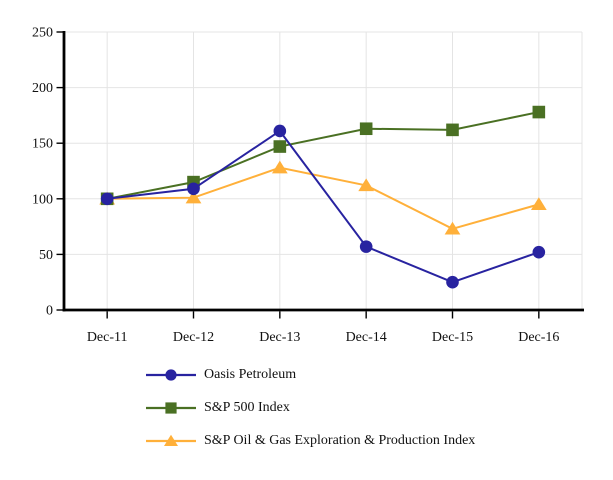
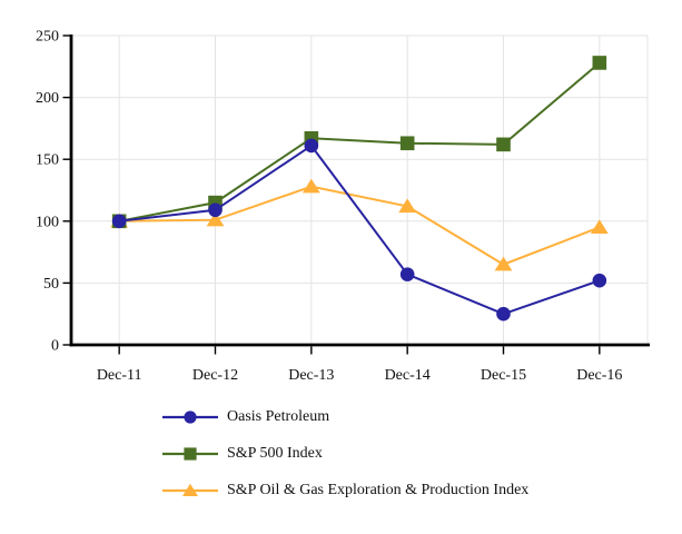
S&P 500 Index/Dec-13: 147 -> 167
S&P Oil & Gas Exploration & Production Index/Dec-15: 73 -> 65
S&P 500 Index/Dec-16: 178 -> 228
